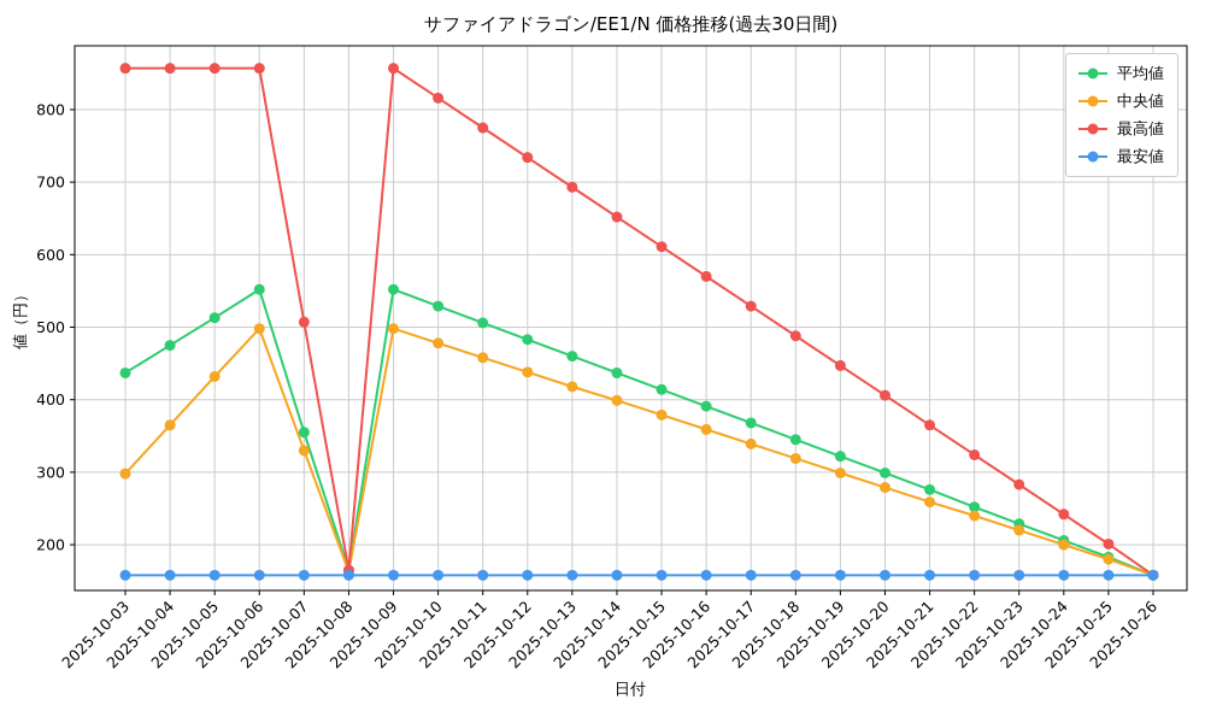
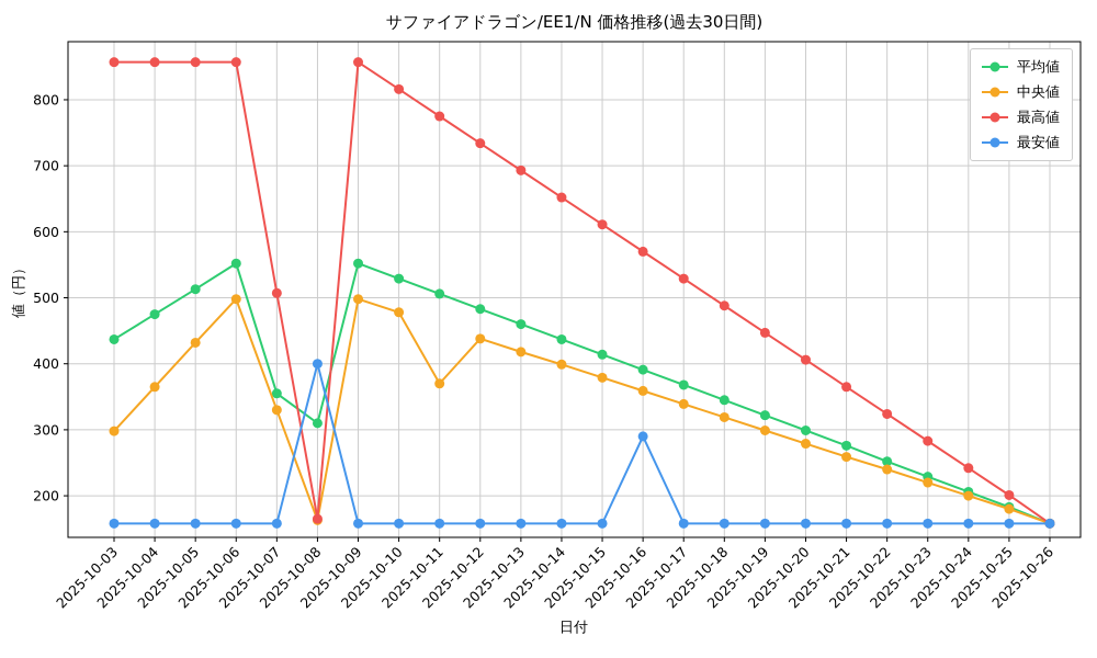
平均値/2025-10-08: 160 -> 310
最安値/2025-10-08: 160 -> 400
中央値/2025-10-11: 460 -> 370
最安値/2025-10-16: 160 -> 290
